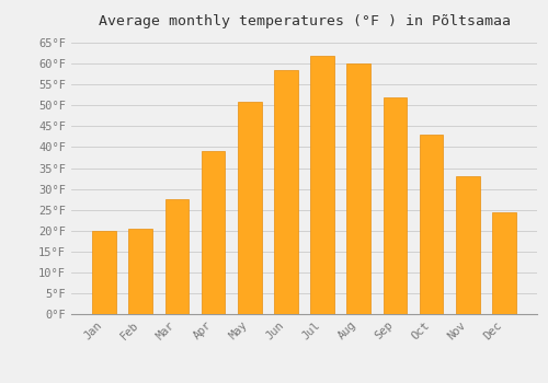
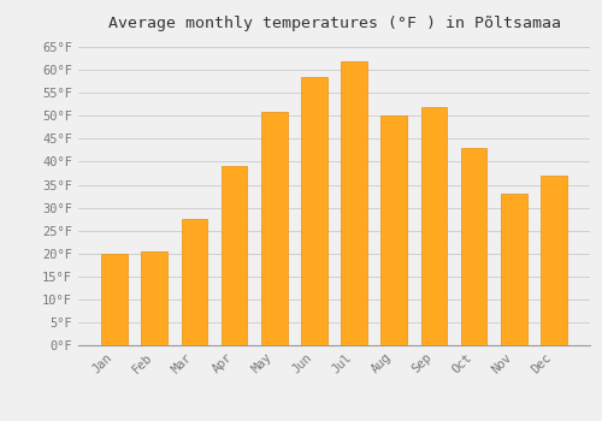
Aug: 60.0°F -> 50.0°F
Dec: 24.5°F -> 37.0°F
